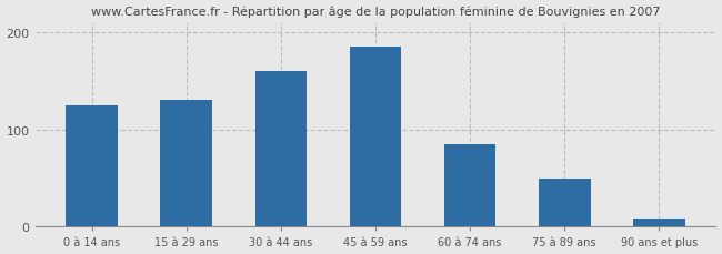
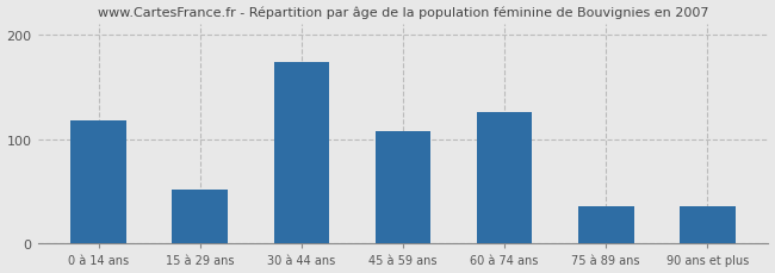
0 à 14 ans: 125 -> 118
15 à 29 ans: 130 -> 52
30 à 44 ans: 160 -> 174
45 à 59 ans: 185 -> 108
60 à 74 ans: 85 -> 126
75 à 89 ans: 50 -> 36
90 ans et plus: 8 -> 36
